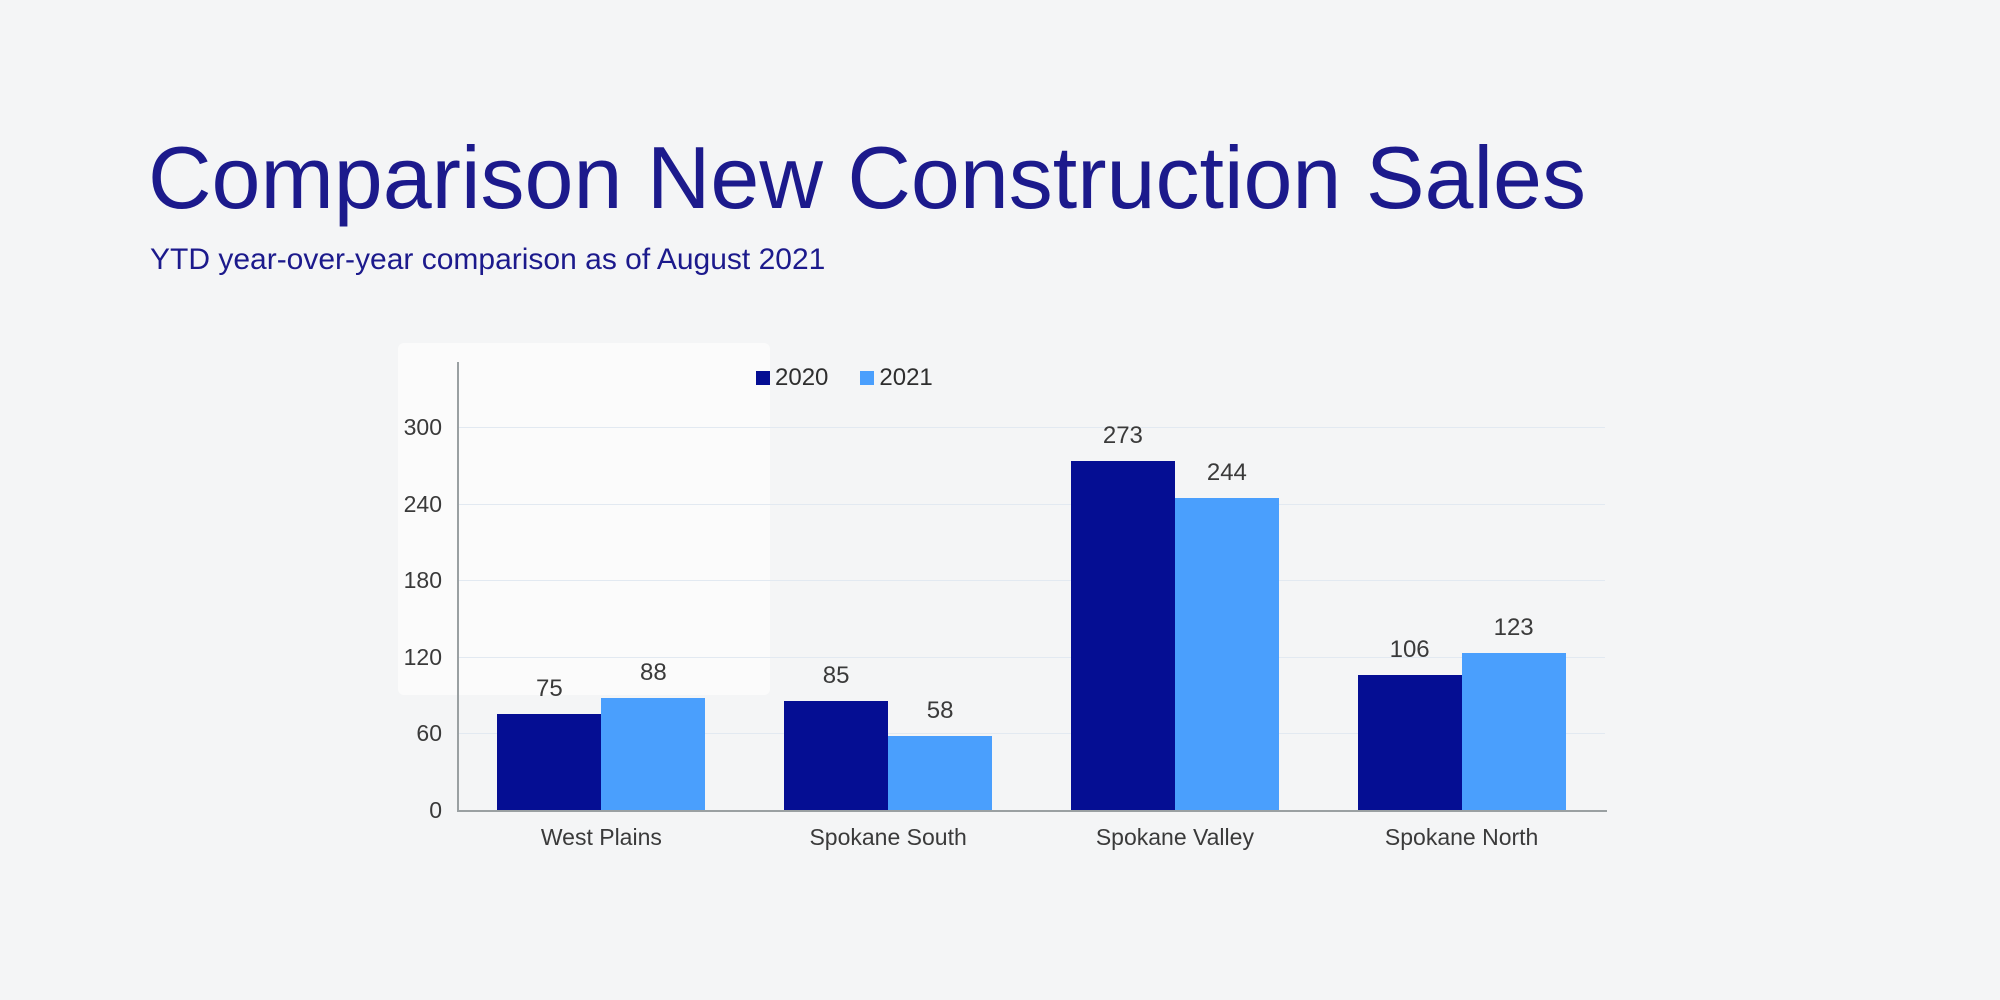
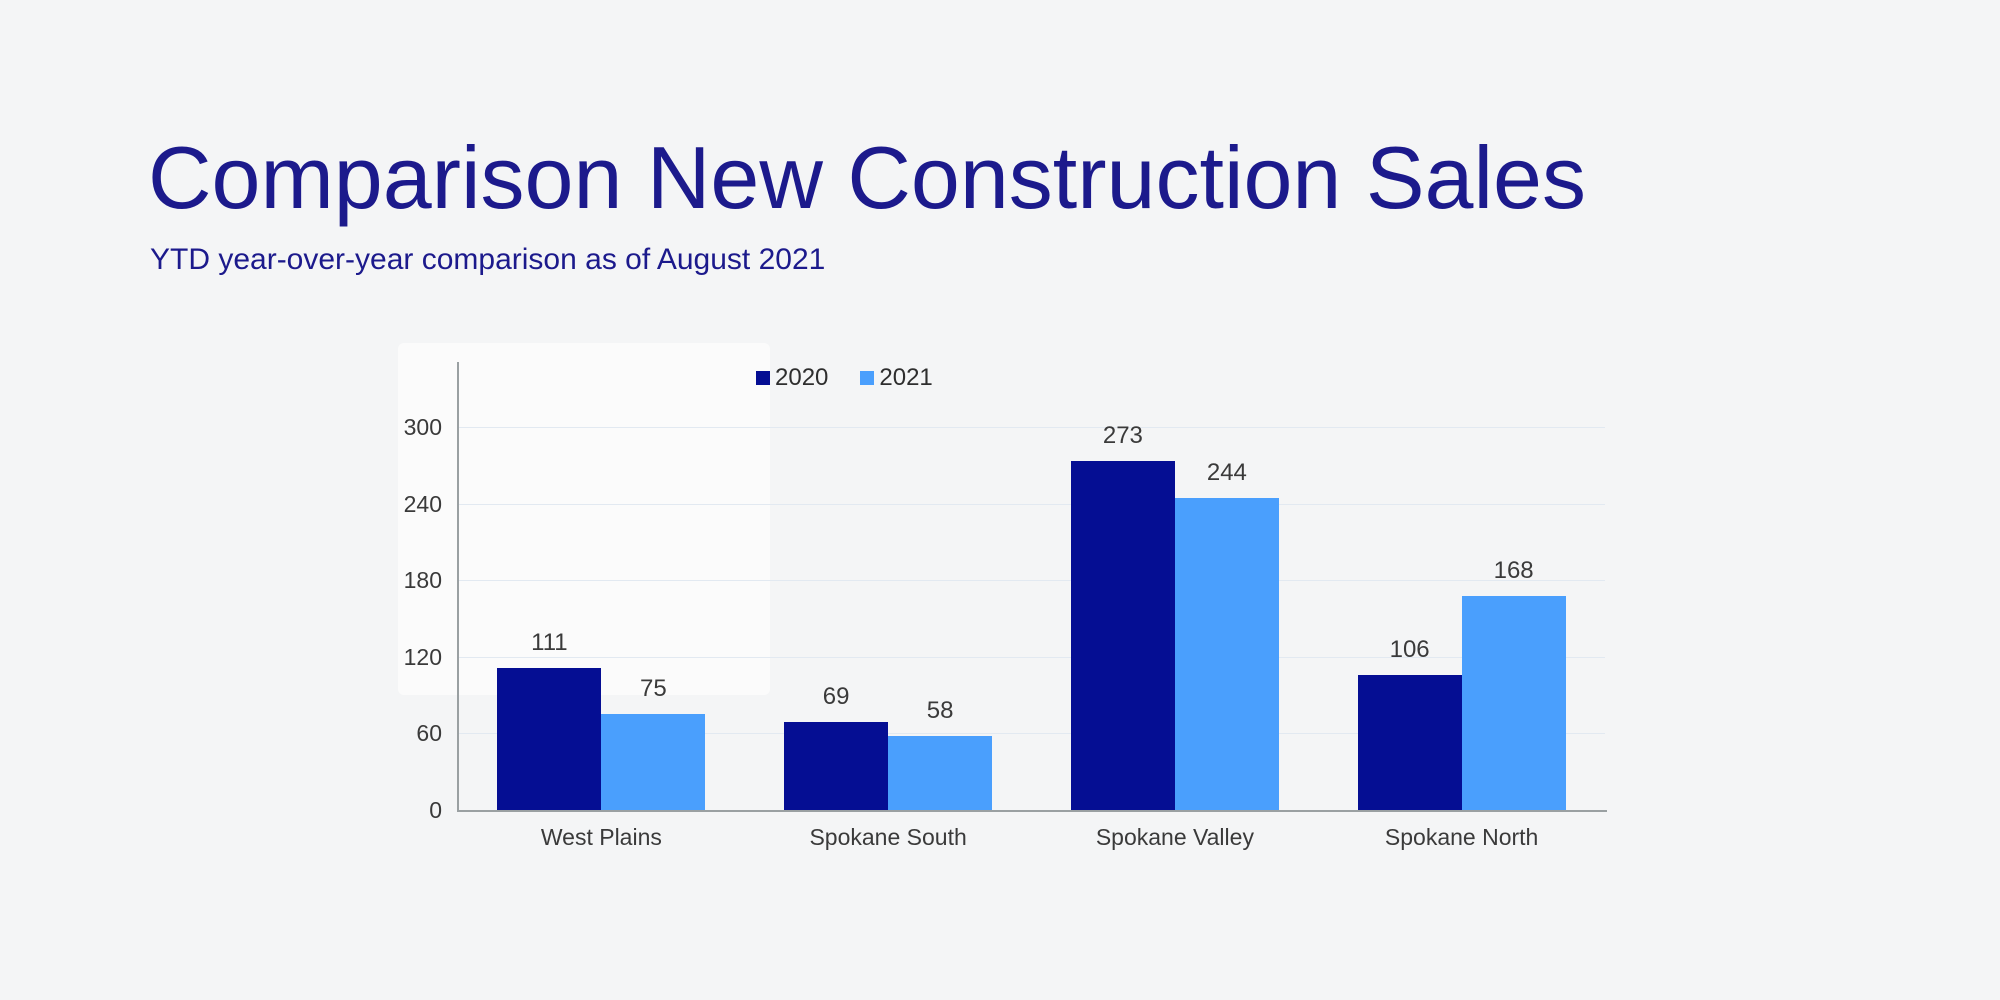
2020/West Plains: 75 -> 111
2021/West Plains: 88 -> 75
2020/Spokane South: 85 -> 69
2021/Spokane North: 123 -> 168
